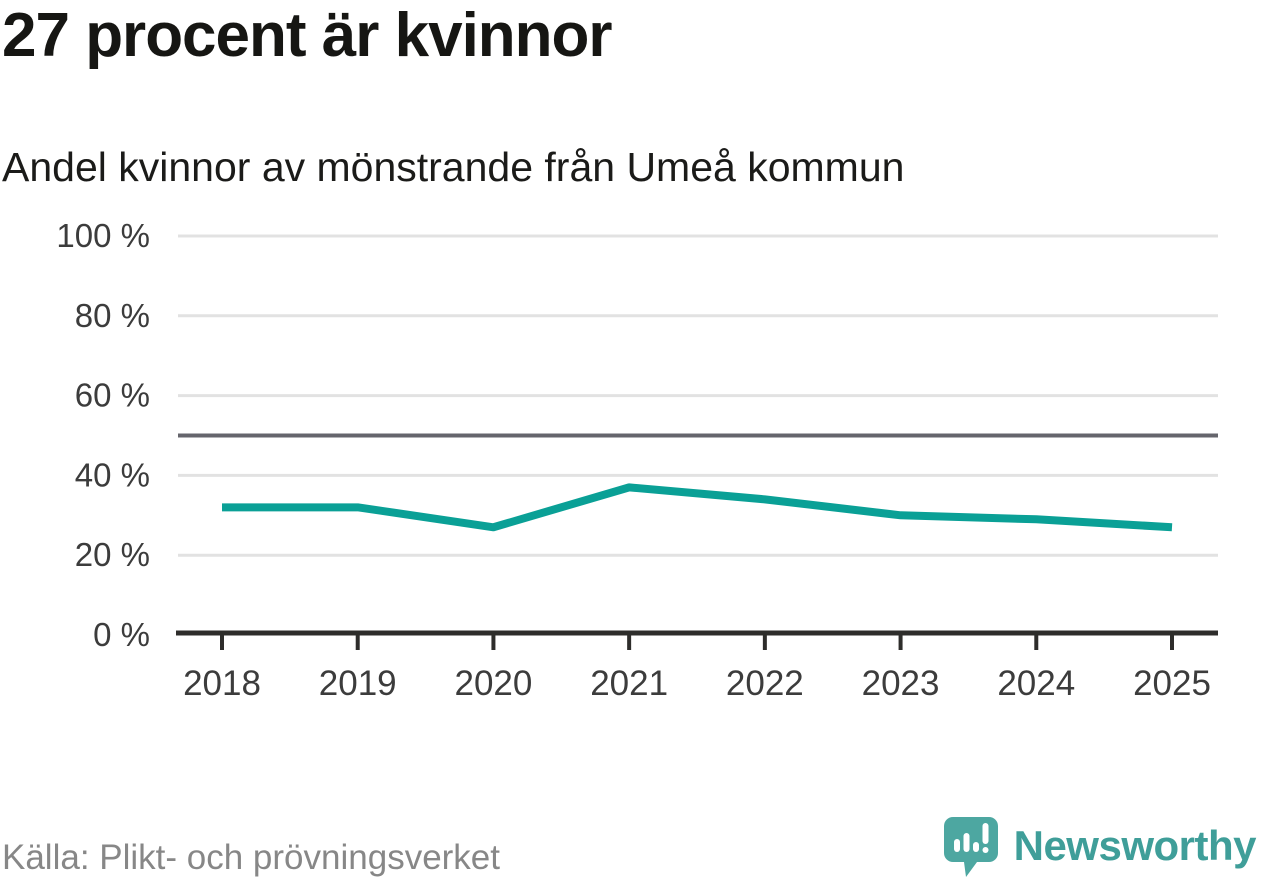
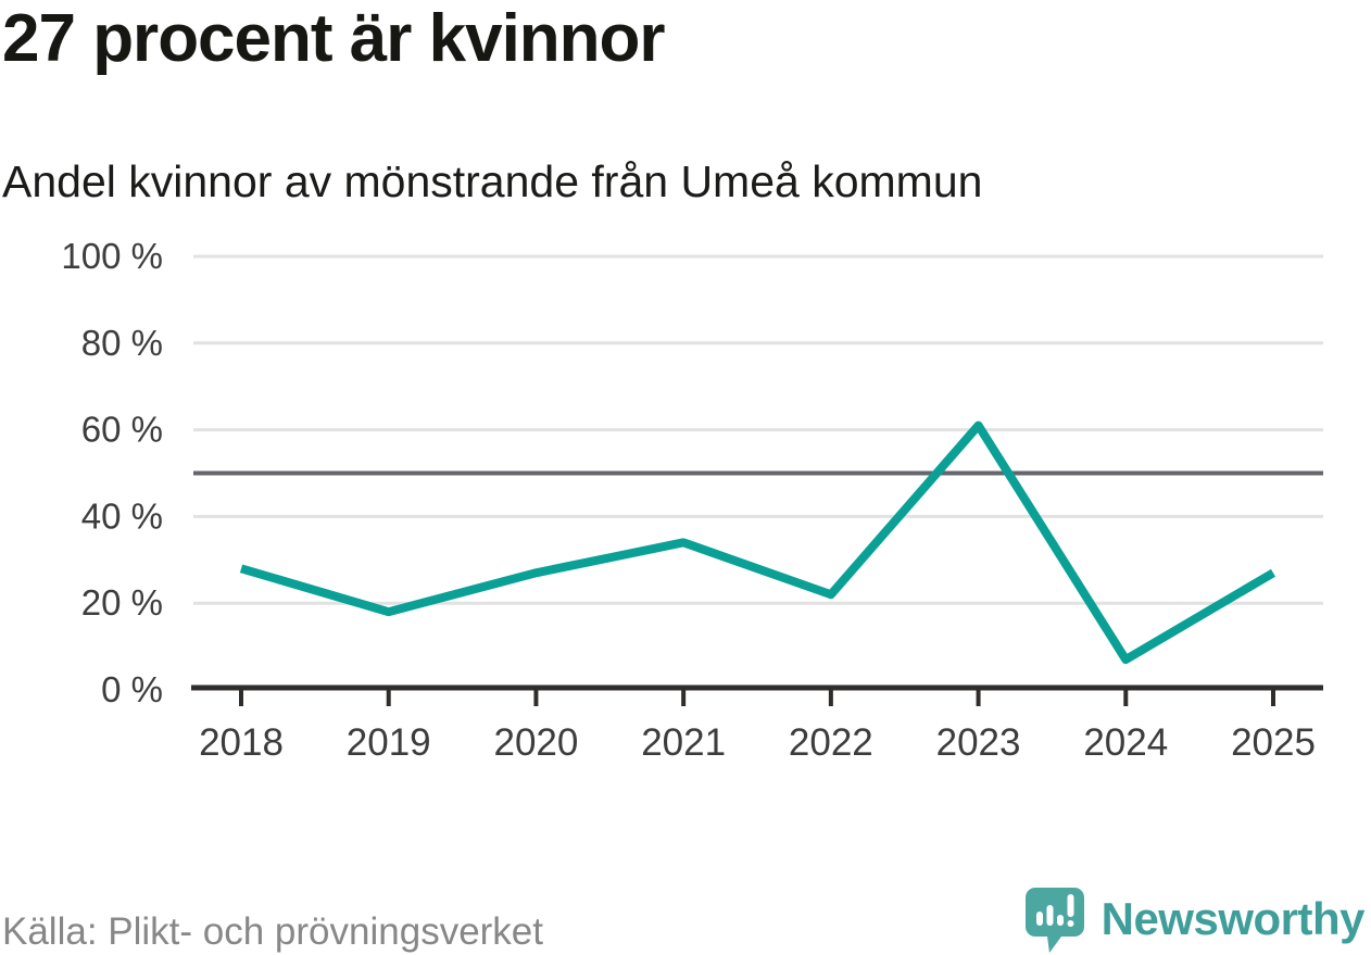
2018: 32% -> 28%
2019: 32% -> 18%
2021: 37% -> 34%
2022: 34% -> 22%
2023: 30% -> 61%
2024: 29% -> 7%
